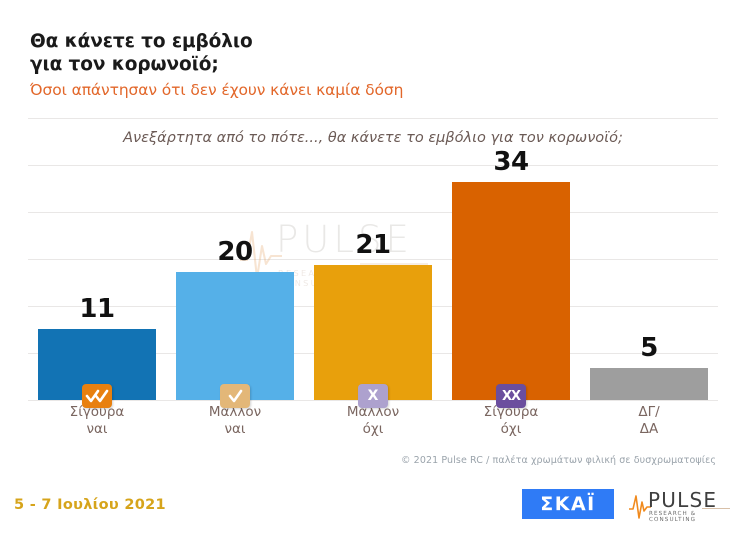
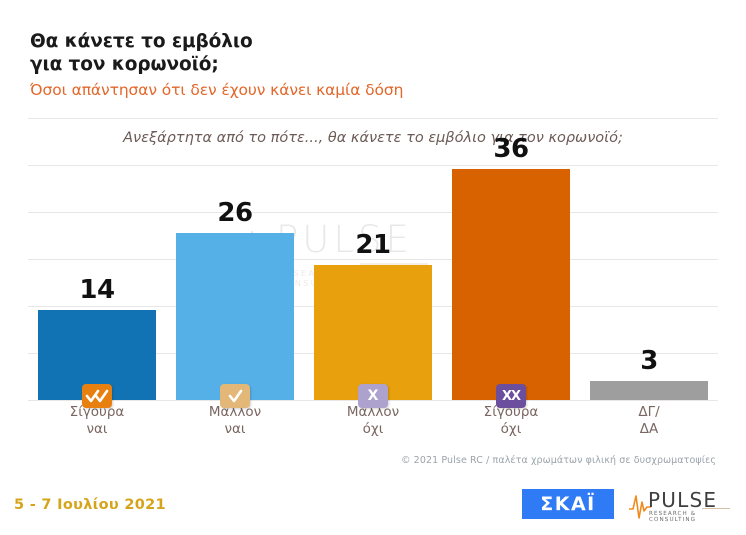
Σίγουρα ναι: 11 -> 14
Μάλλον ναι: 20 -> 26
Σίγουρα όχι: 34 -> 36
ΔΓ/ ΔΑ: 5 -> 3
